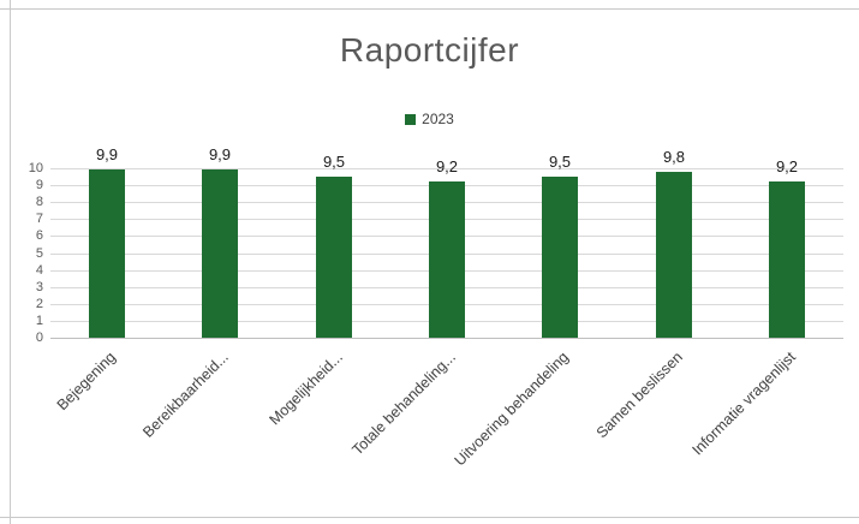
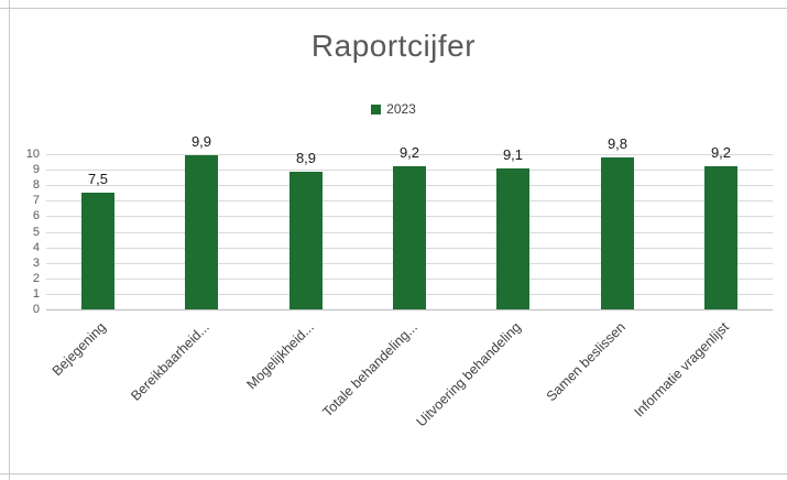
Bejegening: 9,9 -> 7,5
Mogelijkheid...: 9,5 -> 8,9
Uitvoering behandeling: 9,5 -> 9,1
